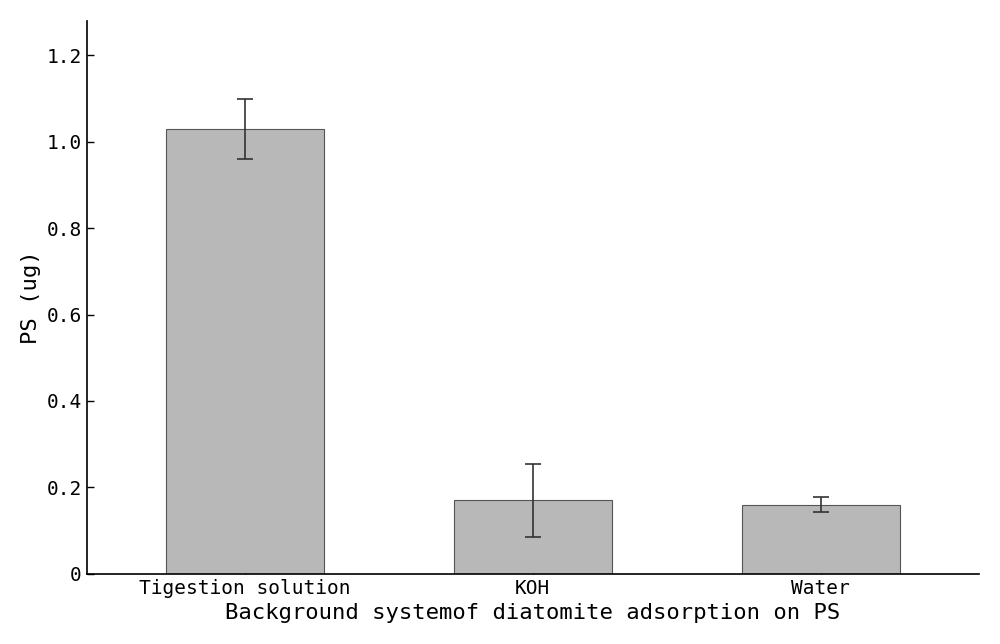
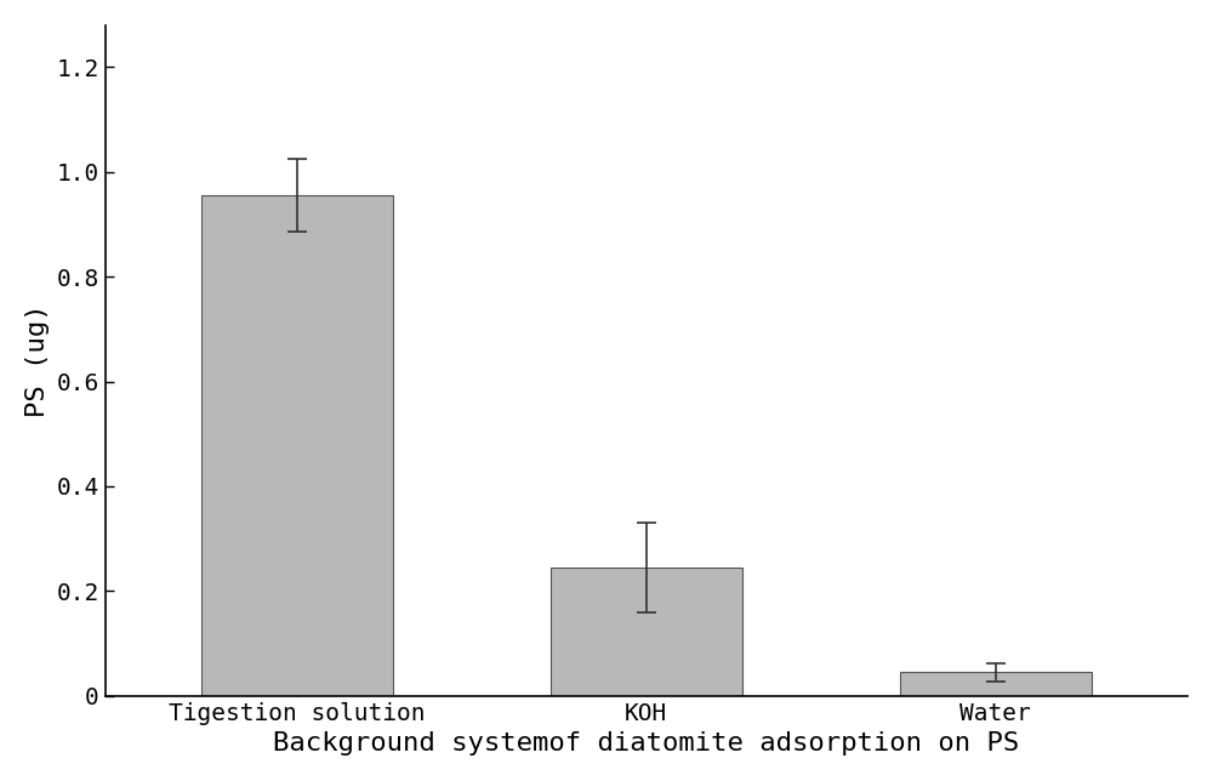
Tigestion solution: 1.030 -> 0.955
KOH: 0.170 -> 0.245
Water: 0.160 -> 0.045
